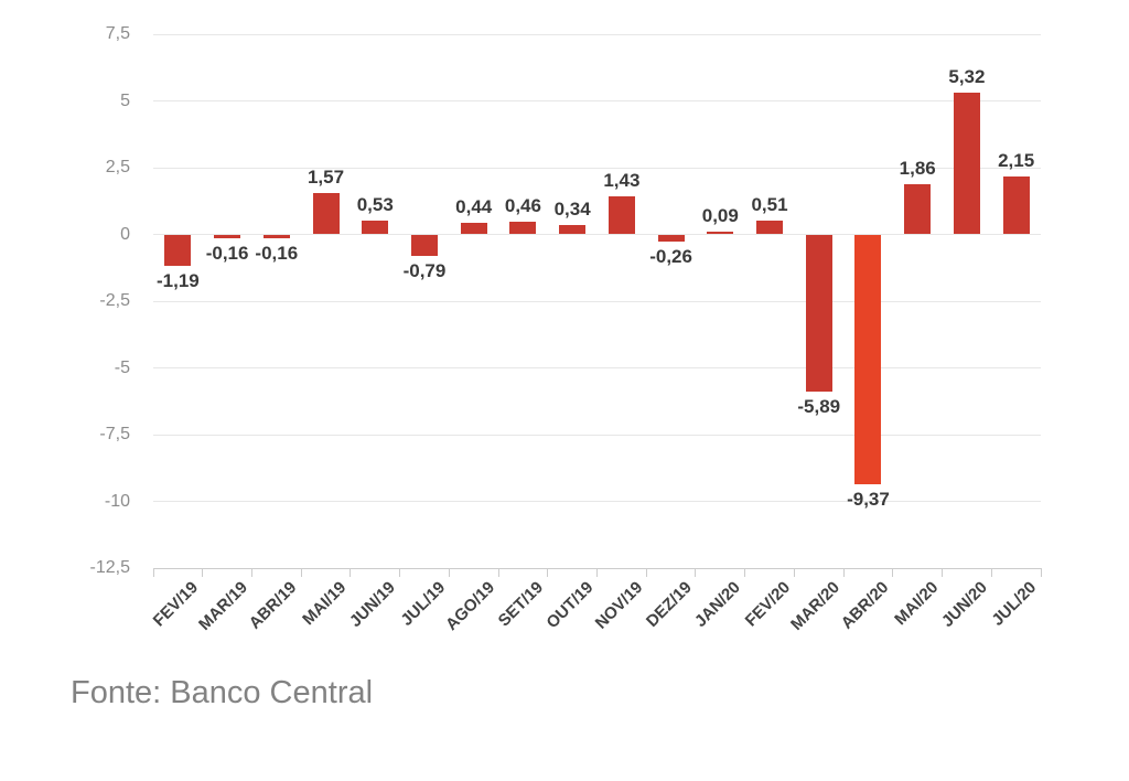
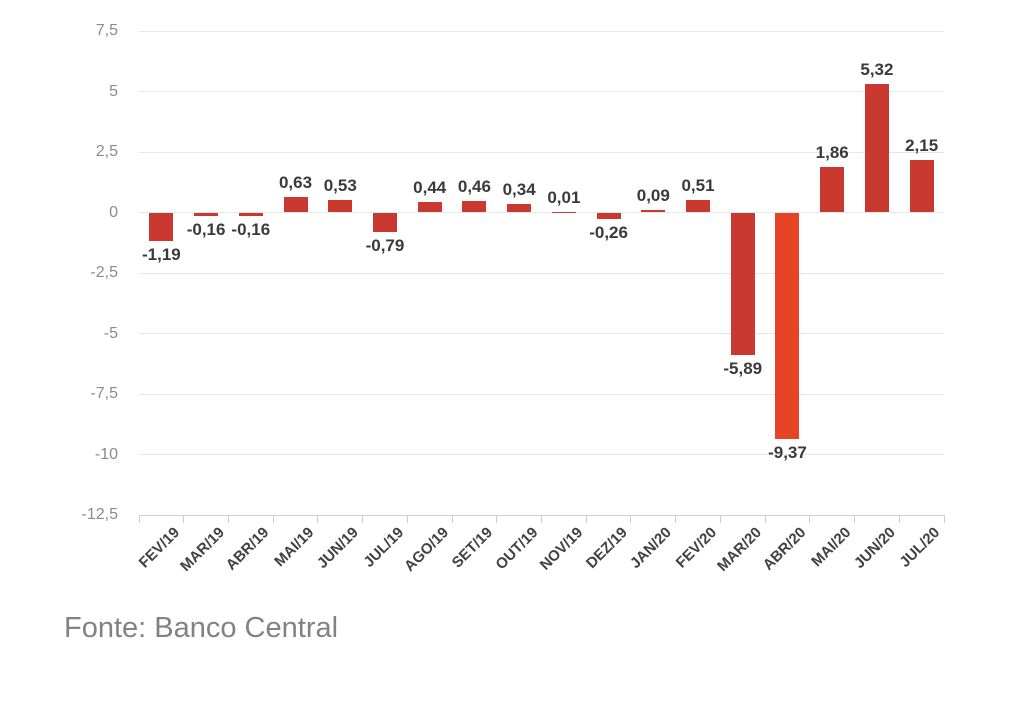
MAI/19: 1,57 -> 0,63
NOV/19: 1,43 -> 0,01
